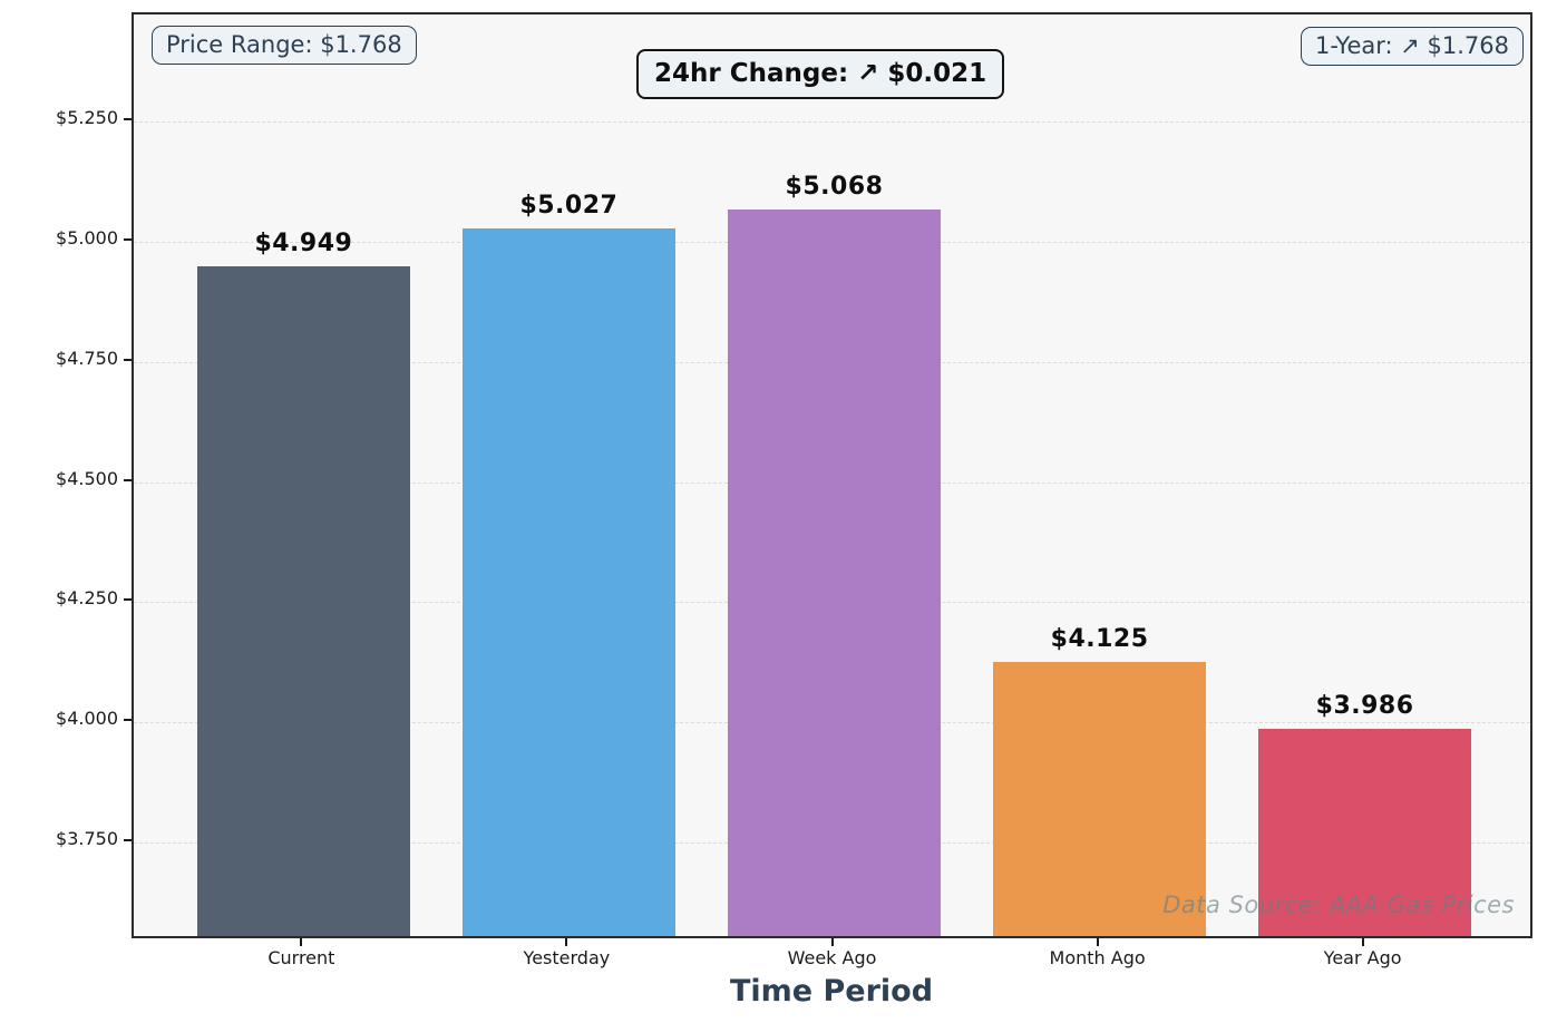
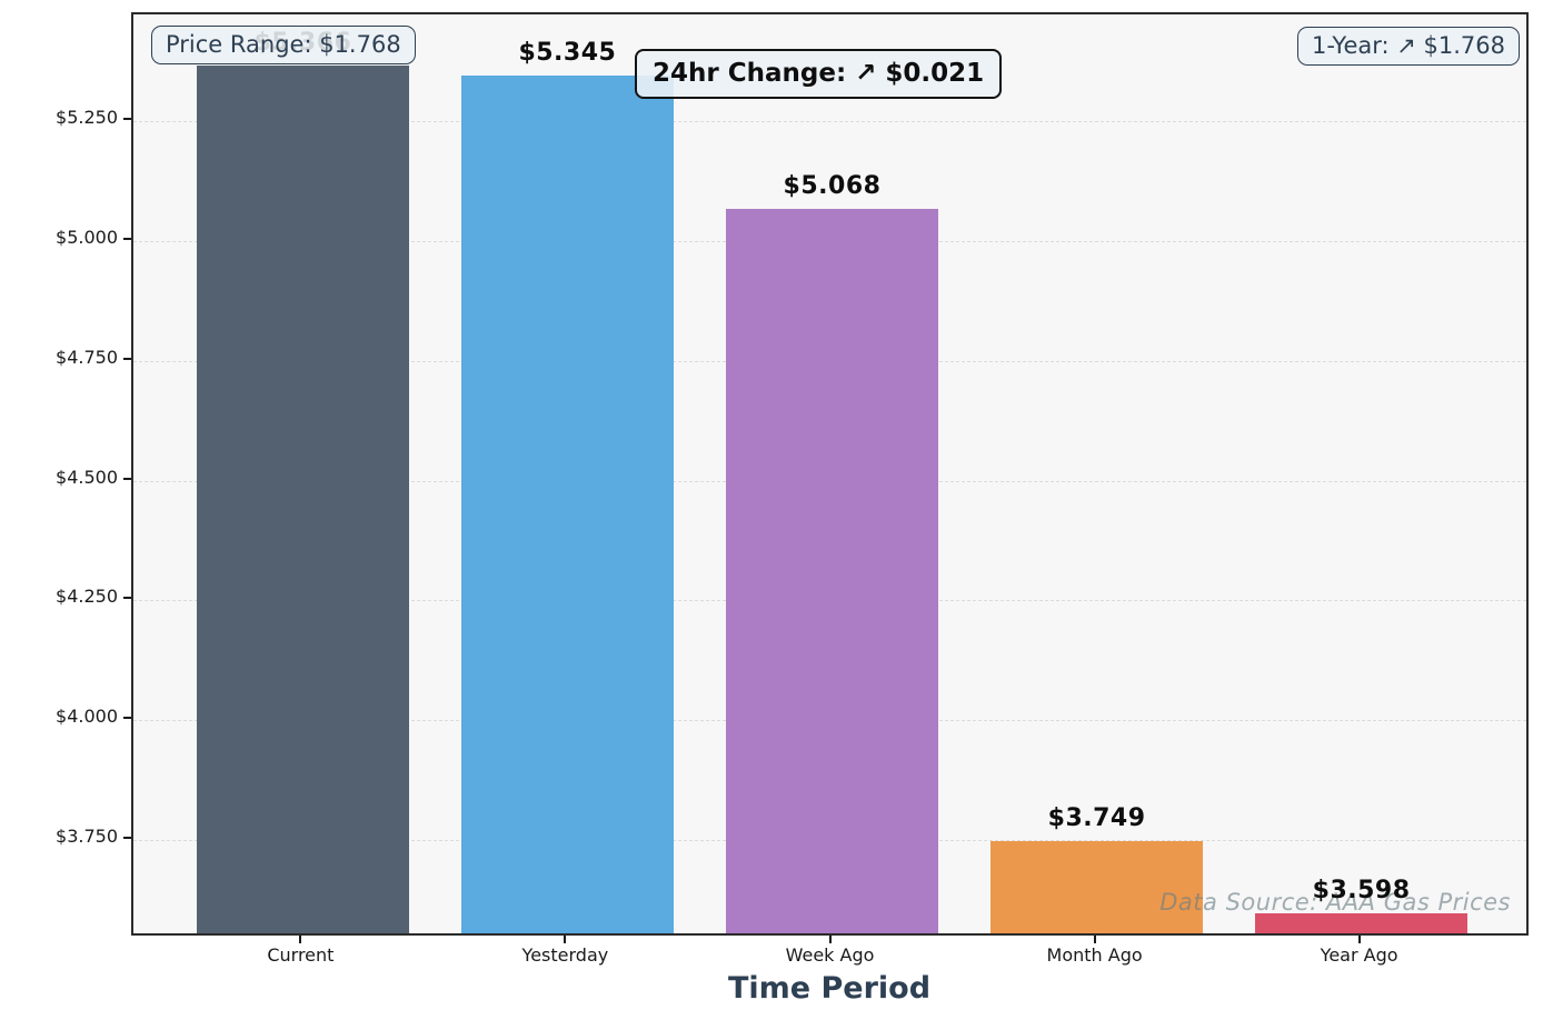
Current: $4.949 -> $5.366
Yesterday: $5.027 -> $5.345
Month Ago: $4.125 -> $3.749
Year Ago: $3.986 -> $3.598
